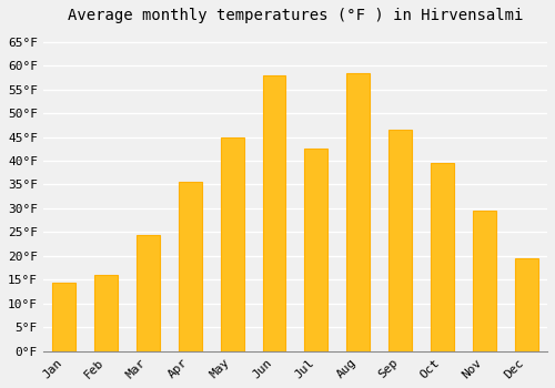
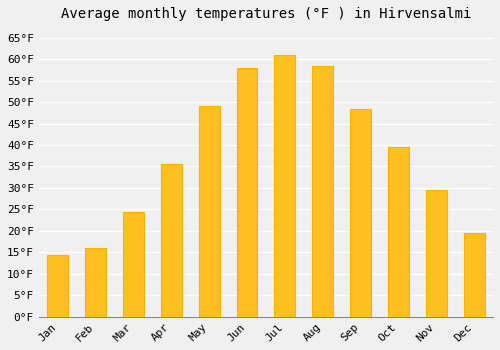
May: 45.0°F -> 49.0°F
Jul: 42.5°F -> 61.0°F
Sep: 46.5°F -> 48.5°F
